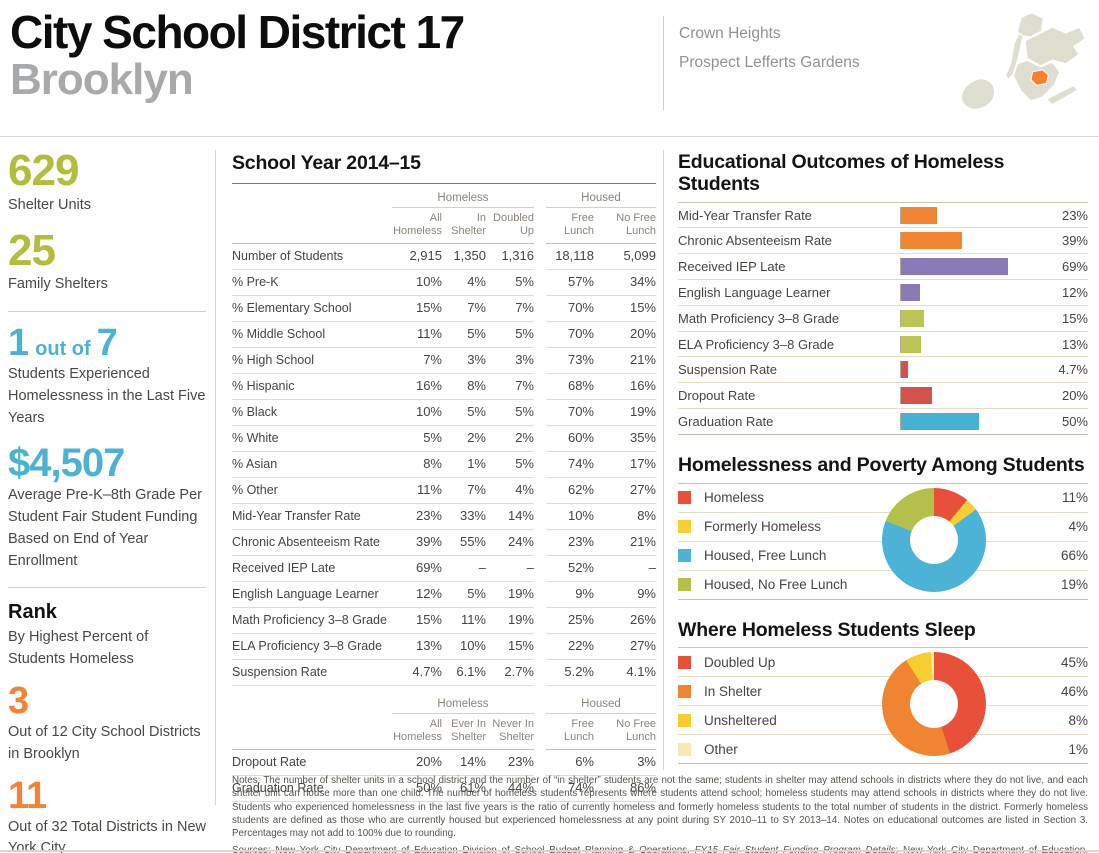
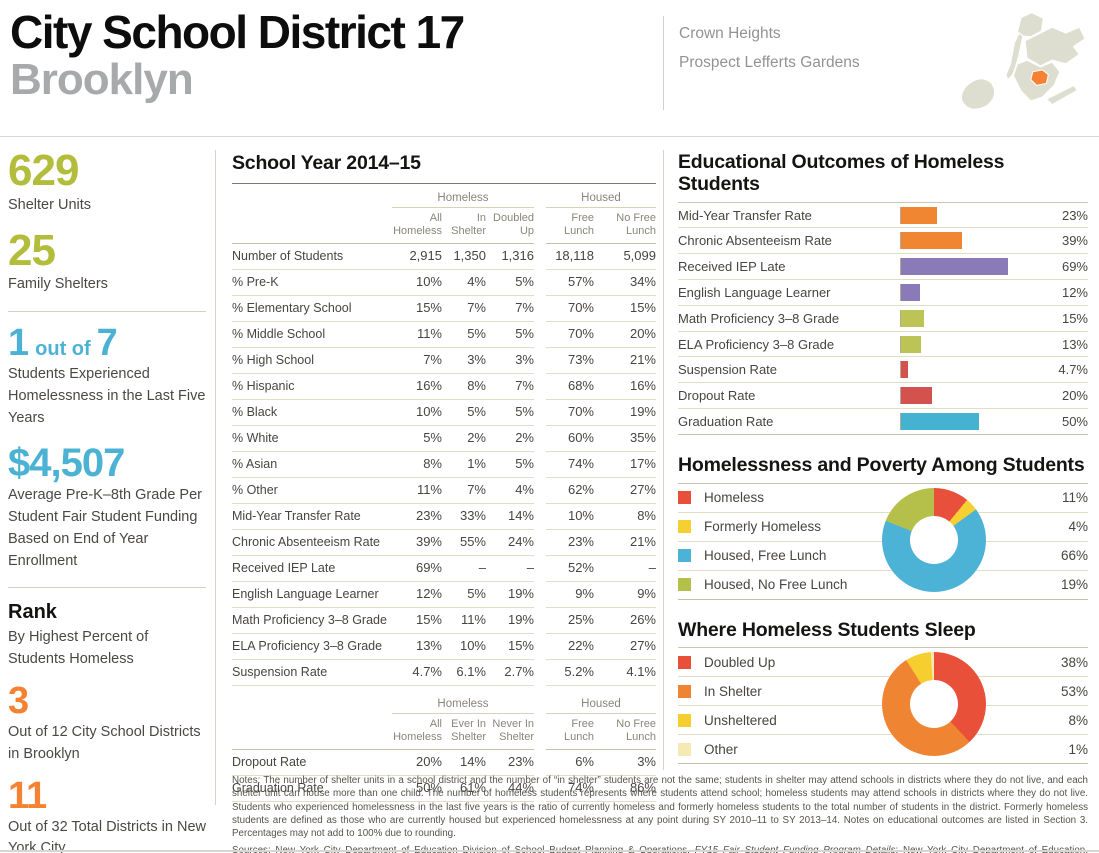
Where Homeless Students Sleep/Doubled Up: 45% -> 38%
Where Homeless Students Sleep/In Shelter: 46% -> 53%
